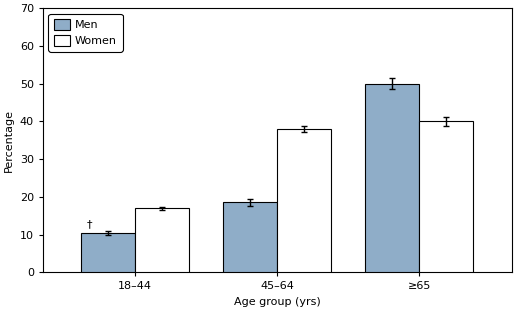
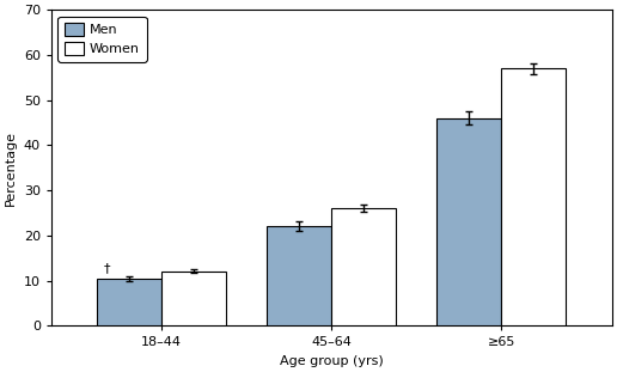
Women/18–44: 17 -> 12
Men/45–64: 18.5 -> 22.0
Women/45–64: 38 -> 26
Men/≥65: 50.0 -> 46.0
Women/≥65: 40 -> 57
